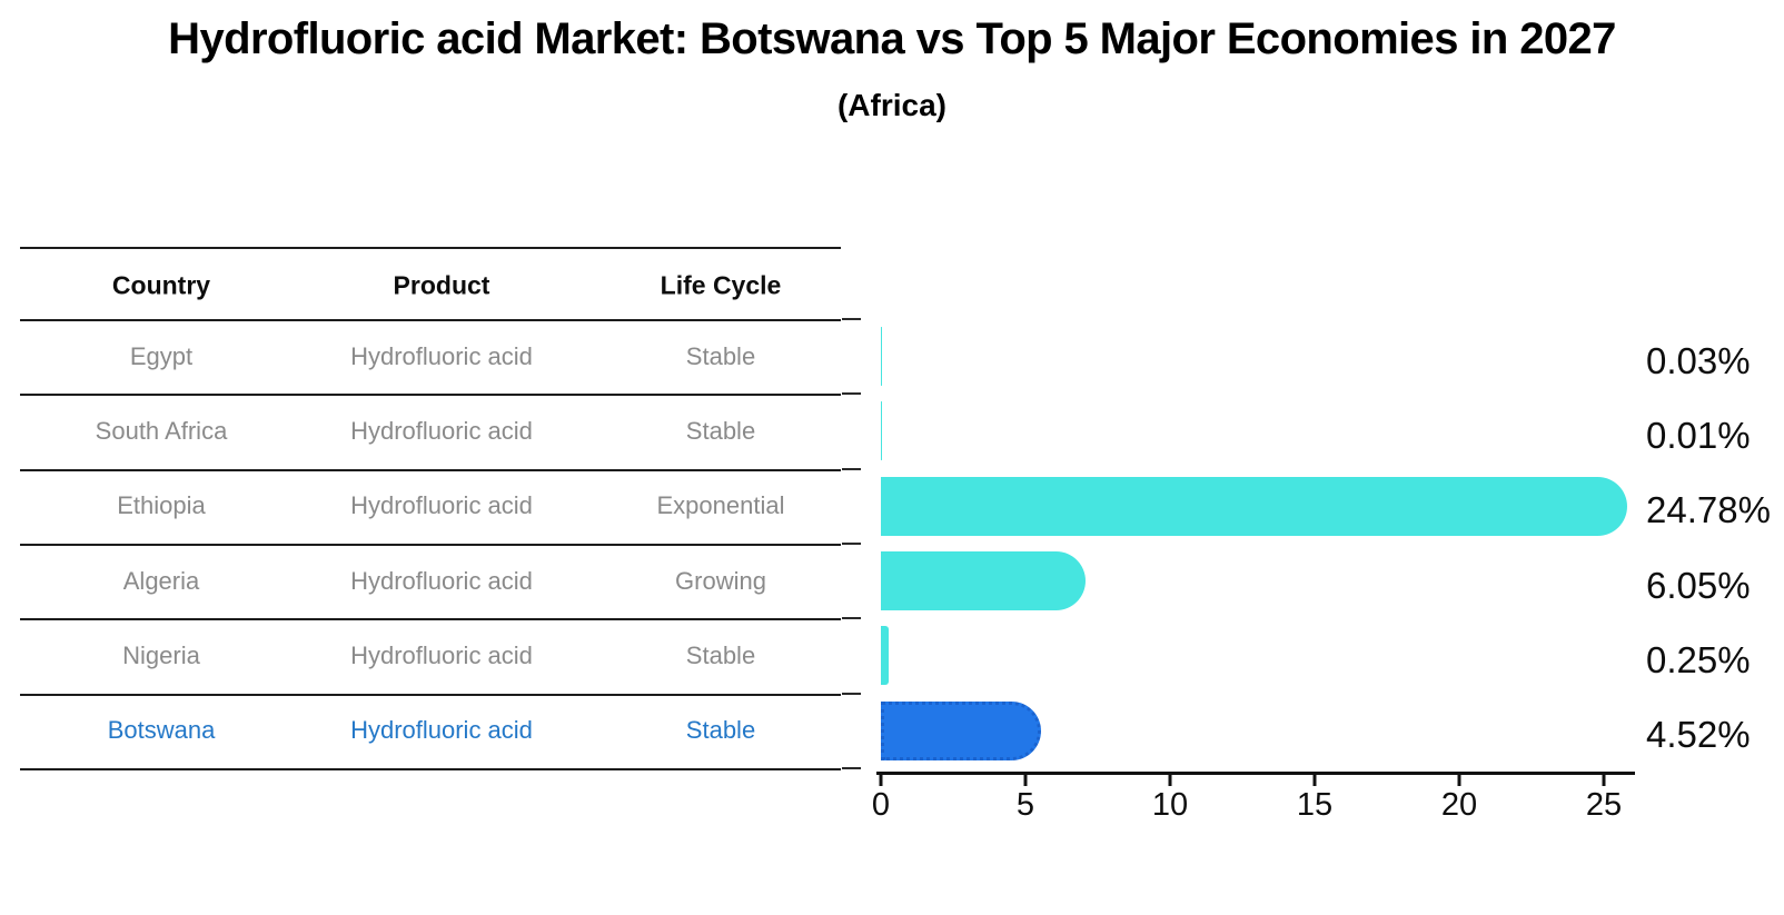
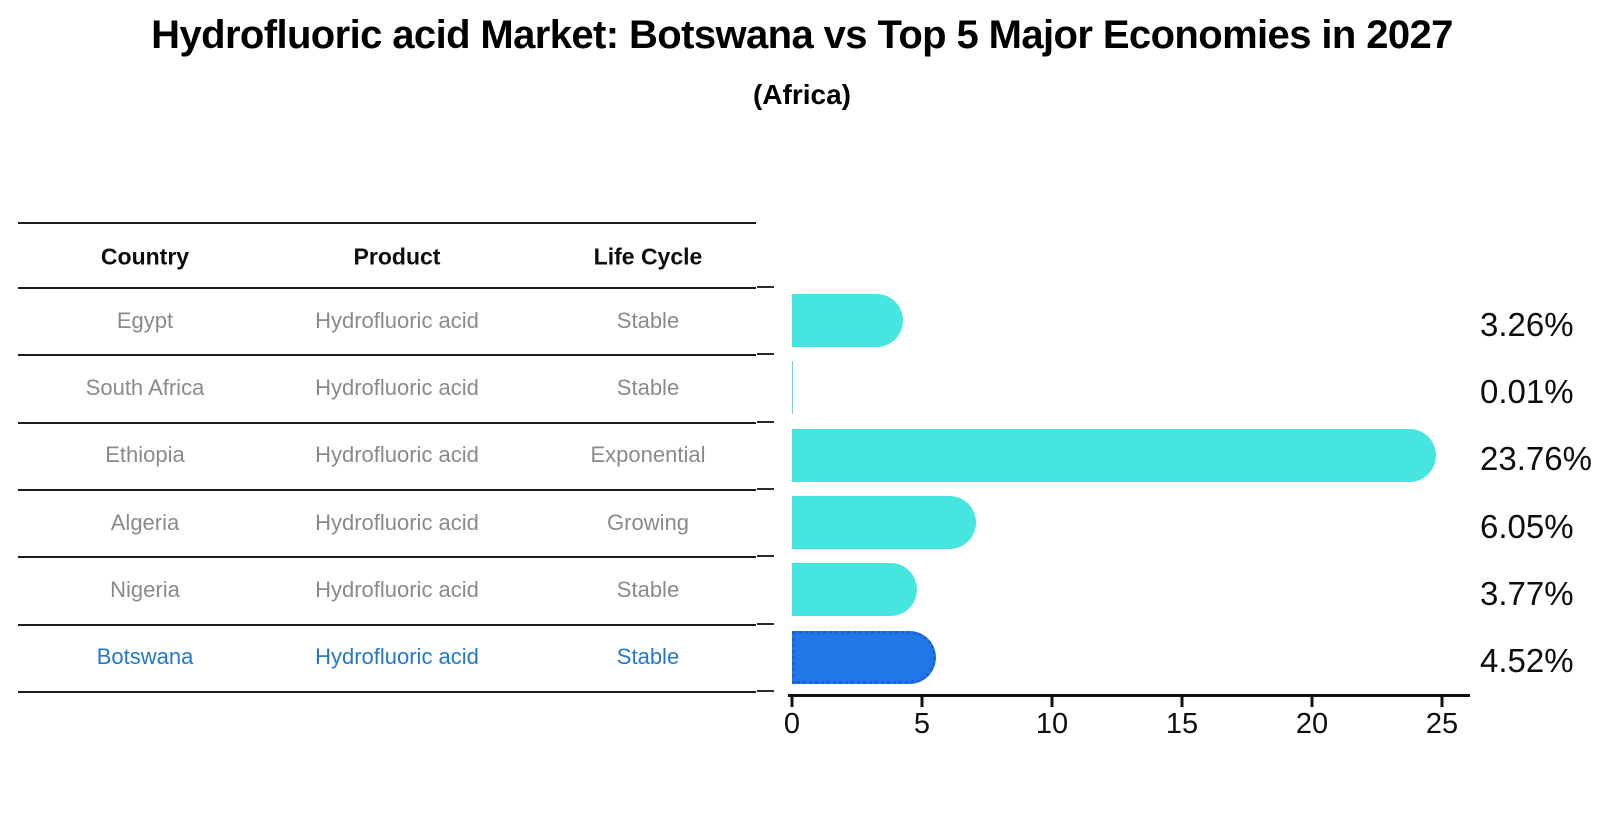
Egypt: 0.03% -> 3.26%
Ethiopia: 24.78% -> 23.76%
Nigeria: 0.25% -> 3.77%
